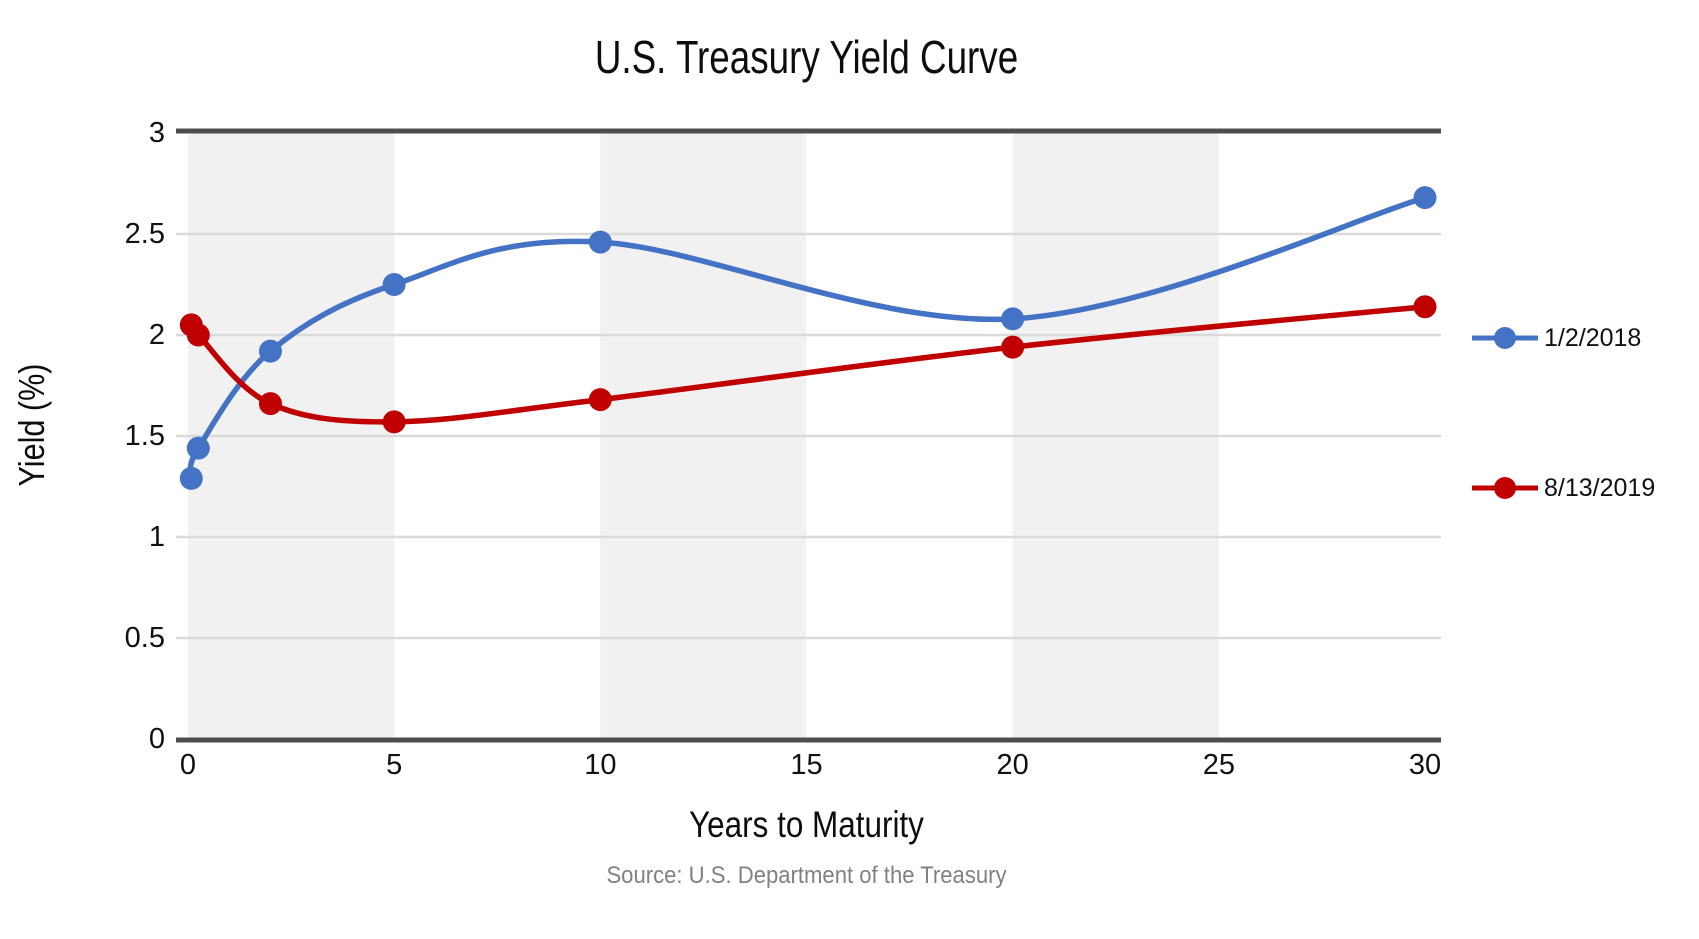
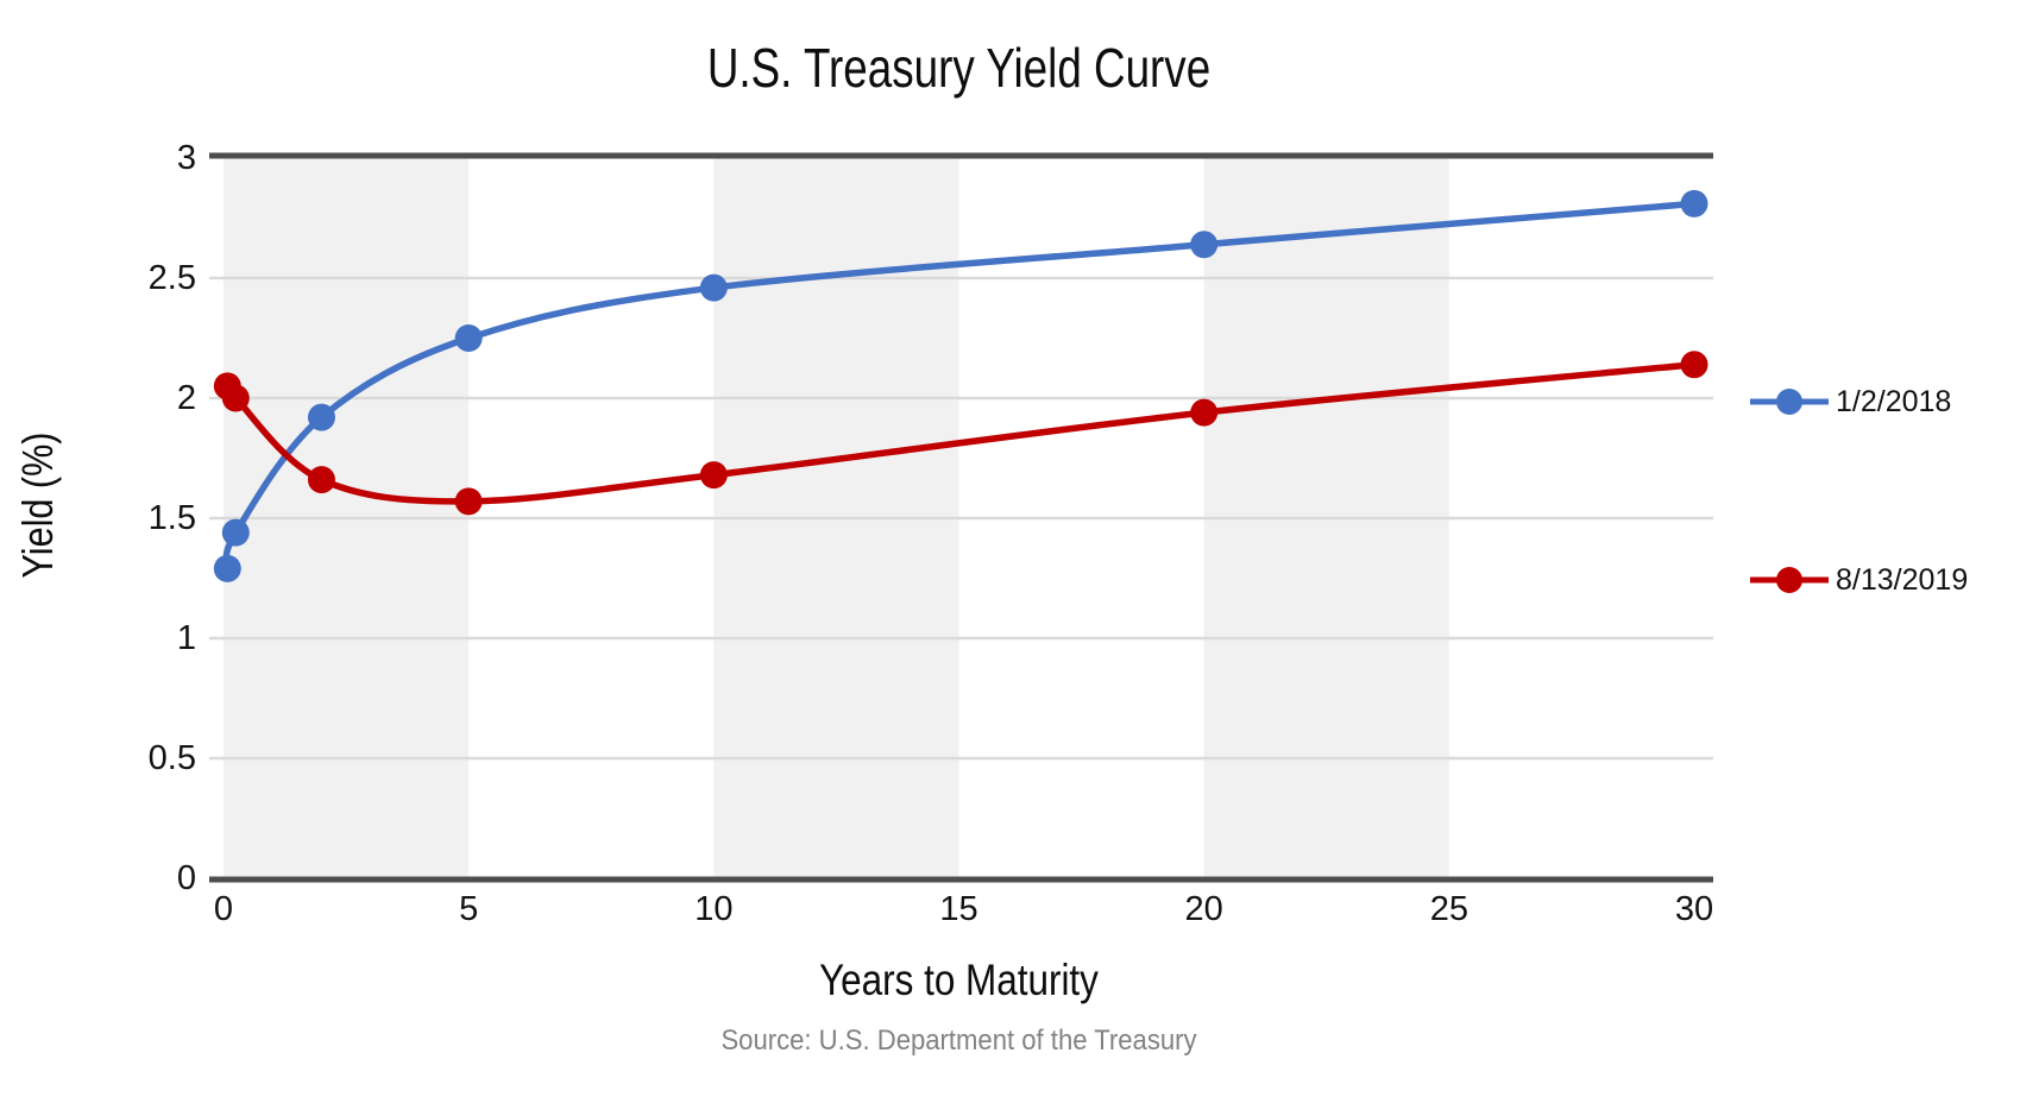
1/2/2018/20: 2.08 -> 2.64
1/2/2018/30: 2.68 -> 2.81
